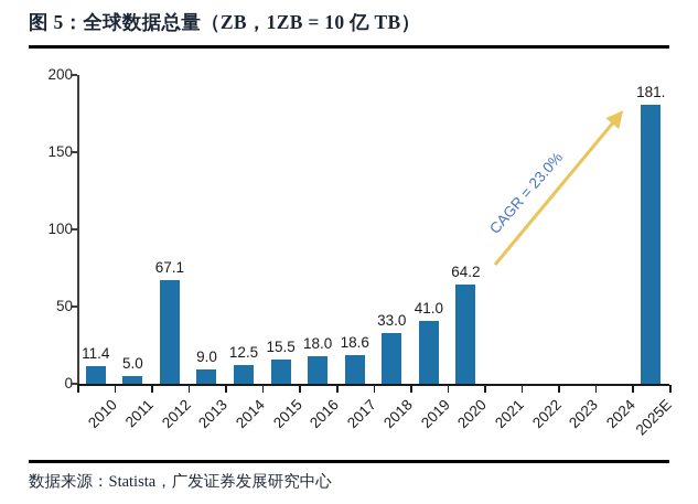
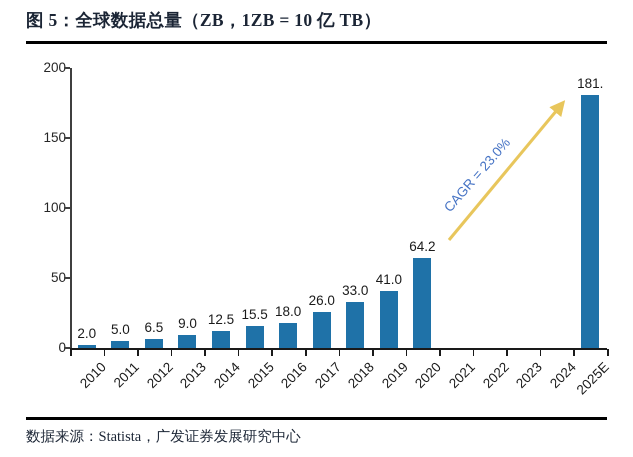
2010: 11.4 -> 2.0
2012: 67.1 -> 6.5
2017: 18.6 -> 26.0
